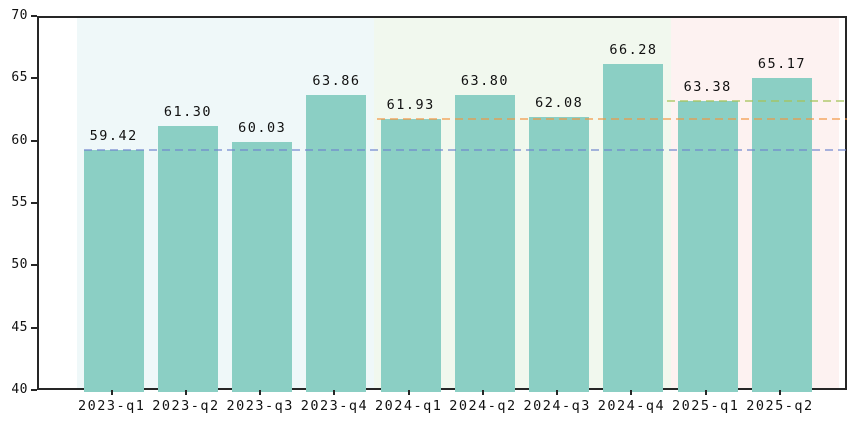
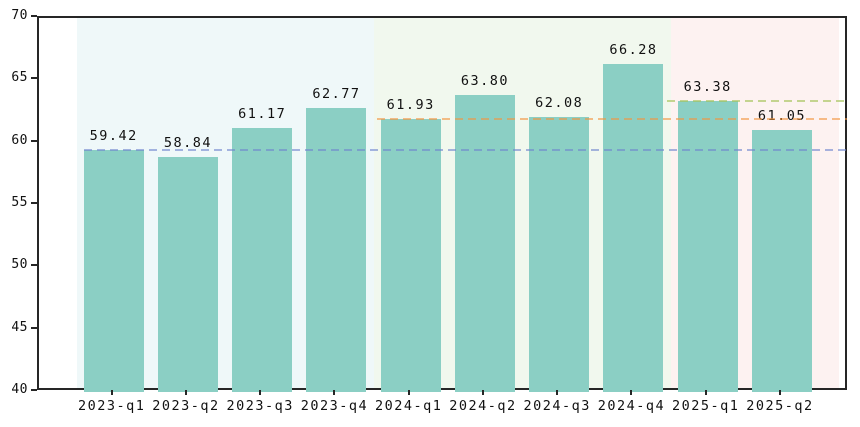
2023-q2: 61.30 -> 58.84
2023-q3: 60.03 -> 61.17
2023-q4: 63.86 -> 62.77
2025-q2: 65.17 -> 61.05
